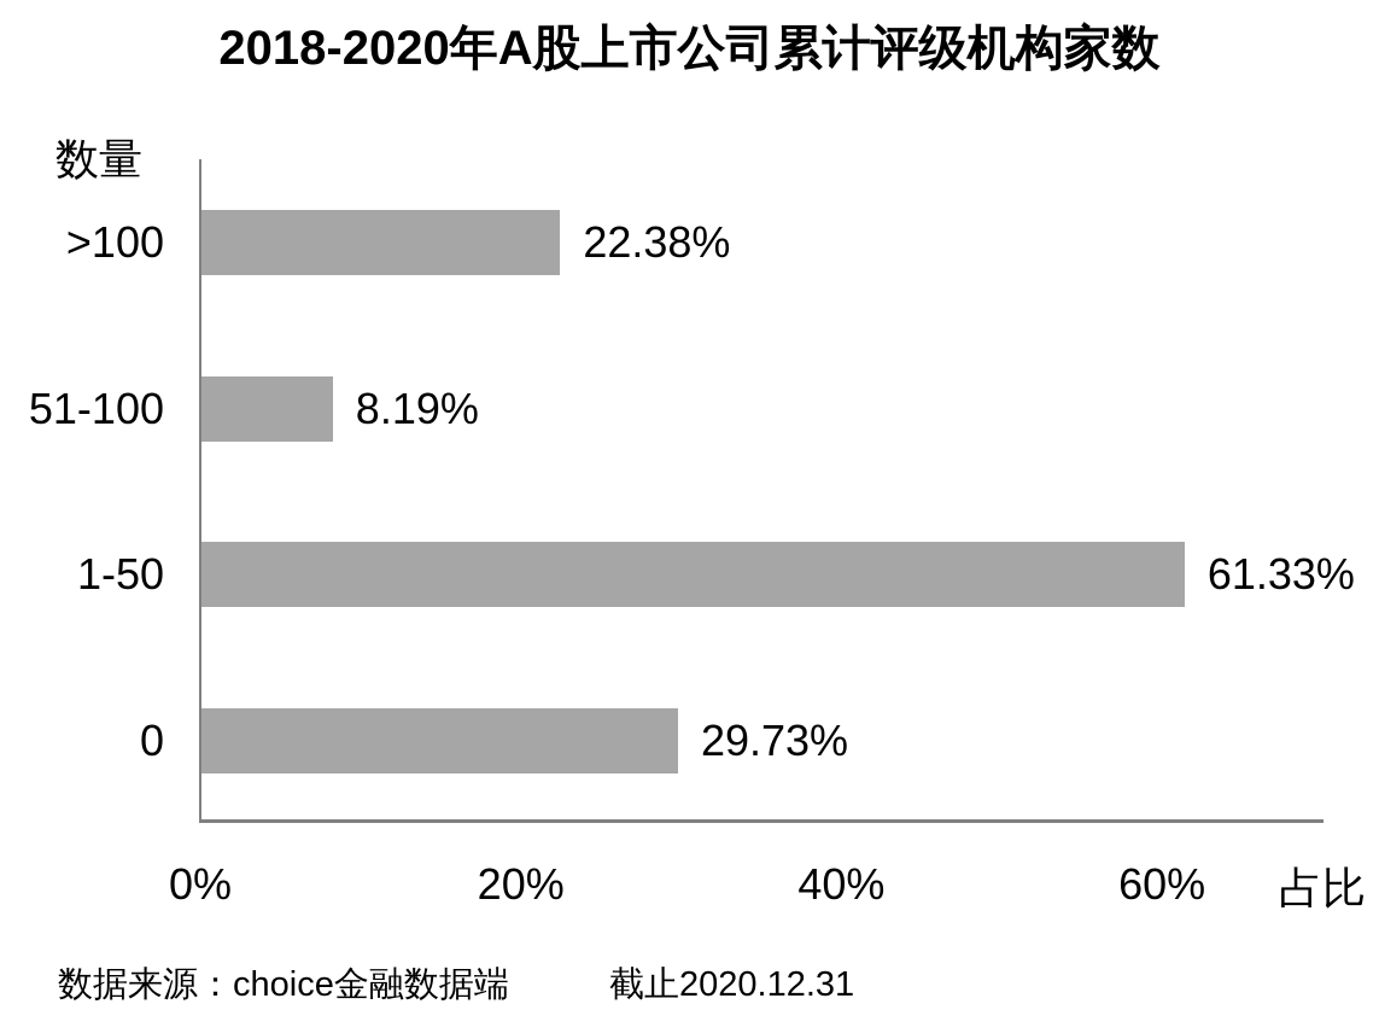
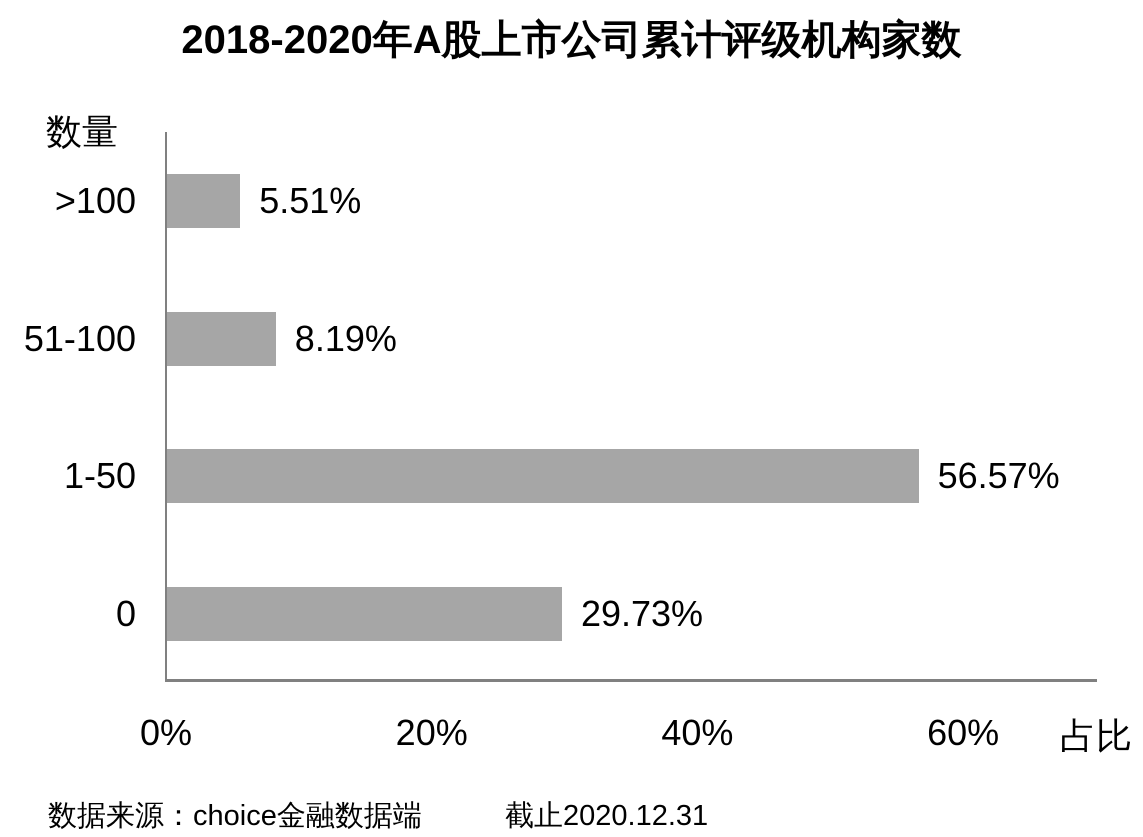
>100: 22.38% -> 5.51%
1-50: 61.33% -> 56.57%
